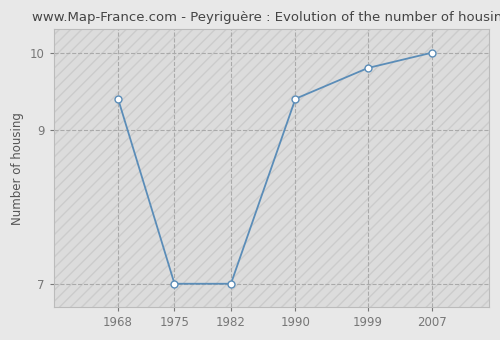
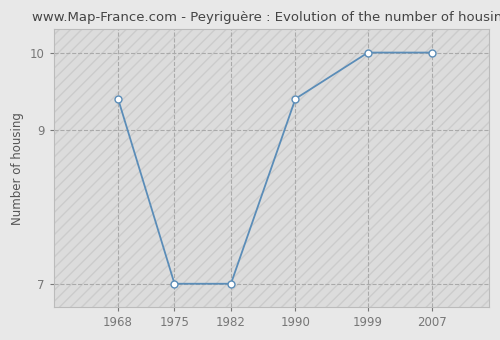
1999: 9.8 -> 10.0
